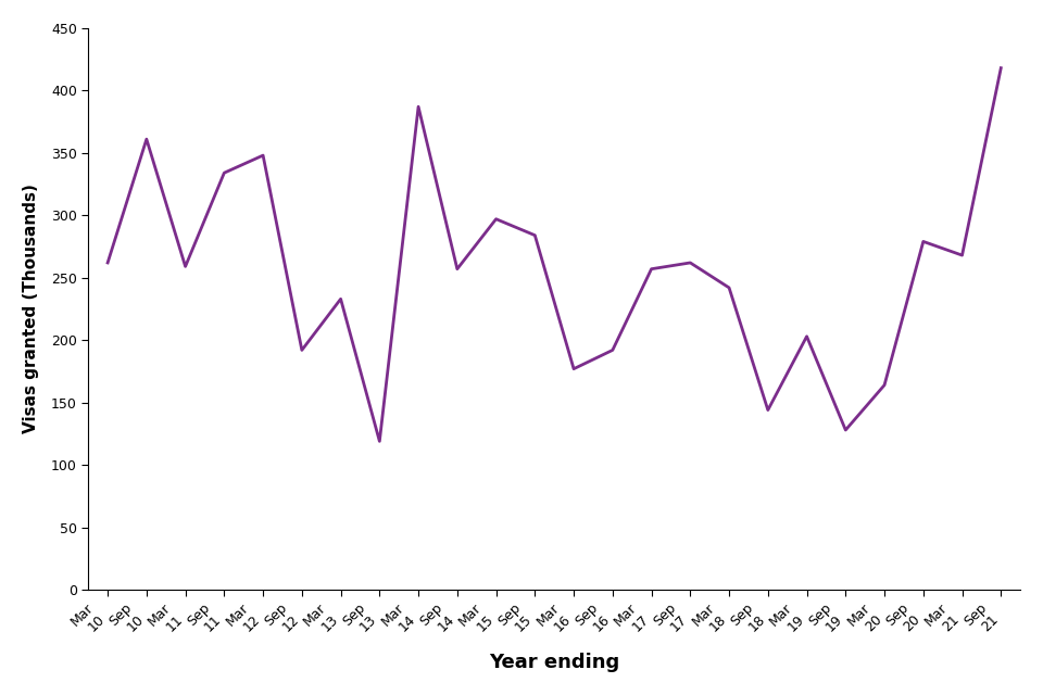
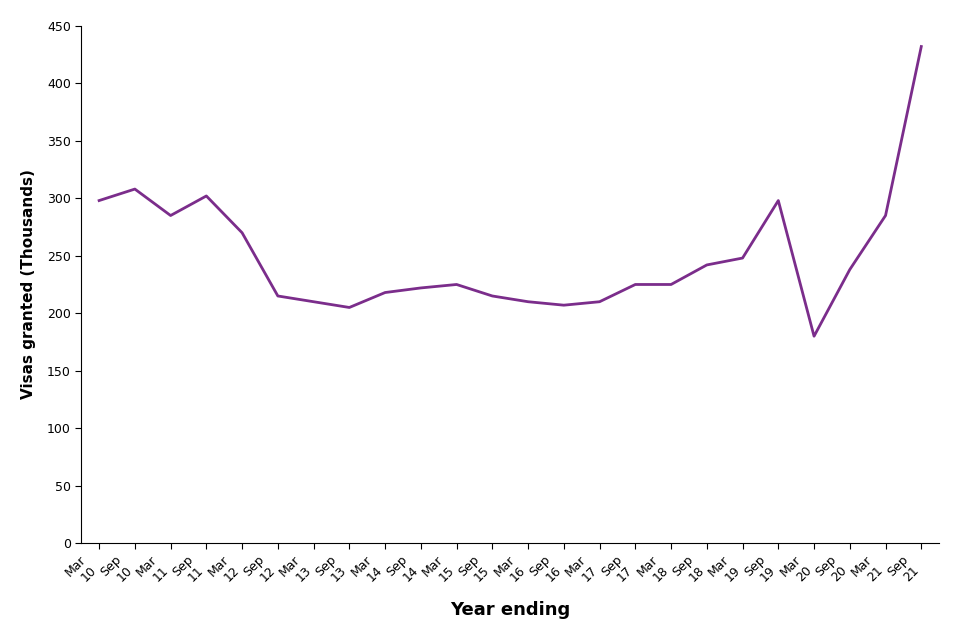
Mar 10: 262 -> 298
Sep 10: 361 -> 308
Mar 11: 259 -> 285
Sep 11: 334 -> 302
Mar 12: 348 -> 270
Sep 12: 192 -> 215
Mar 13: 233 -> 210
Sep 13: 119 -> 205
Mar 14: 387 -> 218
Sep 14: 257 -> 222
Mar 15: 297 -> 225
Sep 15: 284 -> 215
Mar 16: 177 -> 210
Sep 16: 192 -> 207
Mar 17: 257 -> 210
Sep 17: 262 -> 225
Mar 18: 242 -> 225
Sep 18: 144 -> 242
Mar 19: 203 -> 248
Sep 19: 128 -> 298
Mar 20: 164 -> 180
Sep 20: 279 -> 238
Mar 21: 268 -> 285
Sep 21: 418 -> 432
